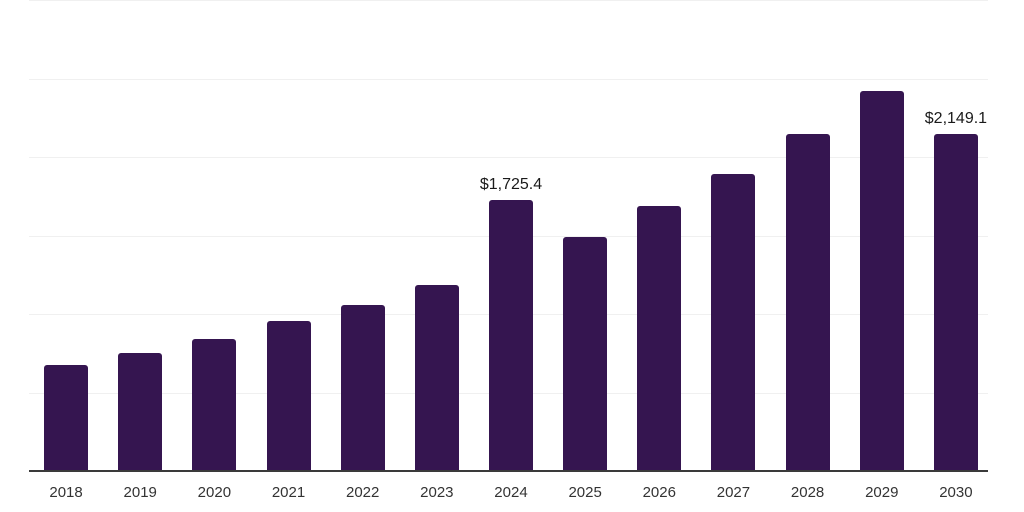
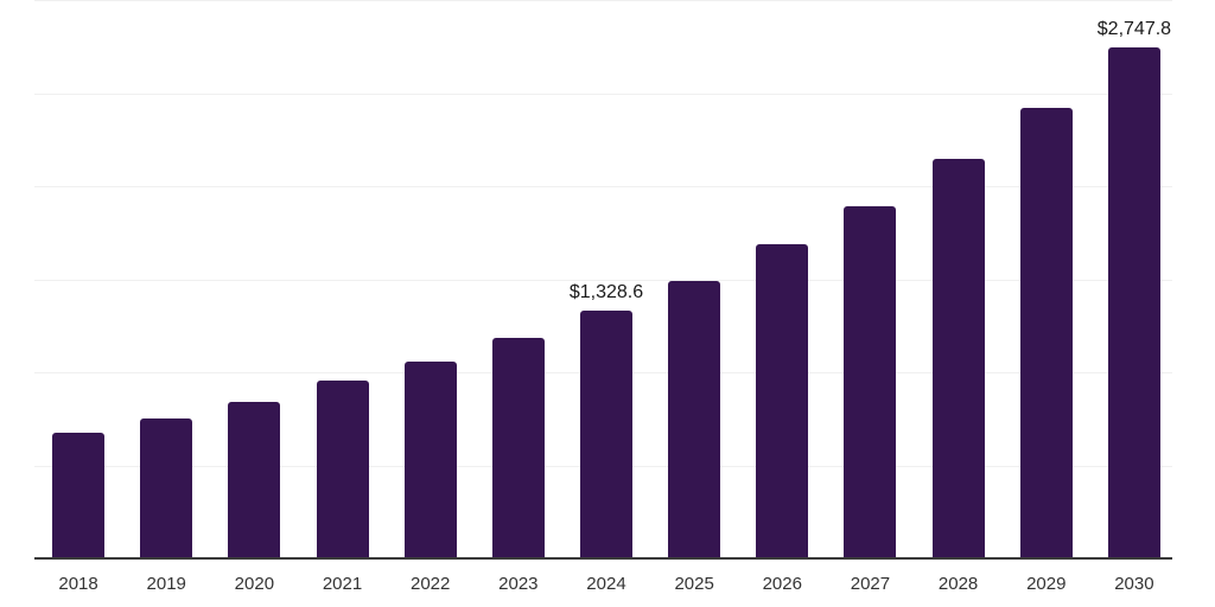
2024: $1,725.4 -> $1,328.6
2030: $2,149.1 -> $2,747.8
